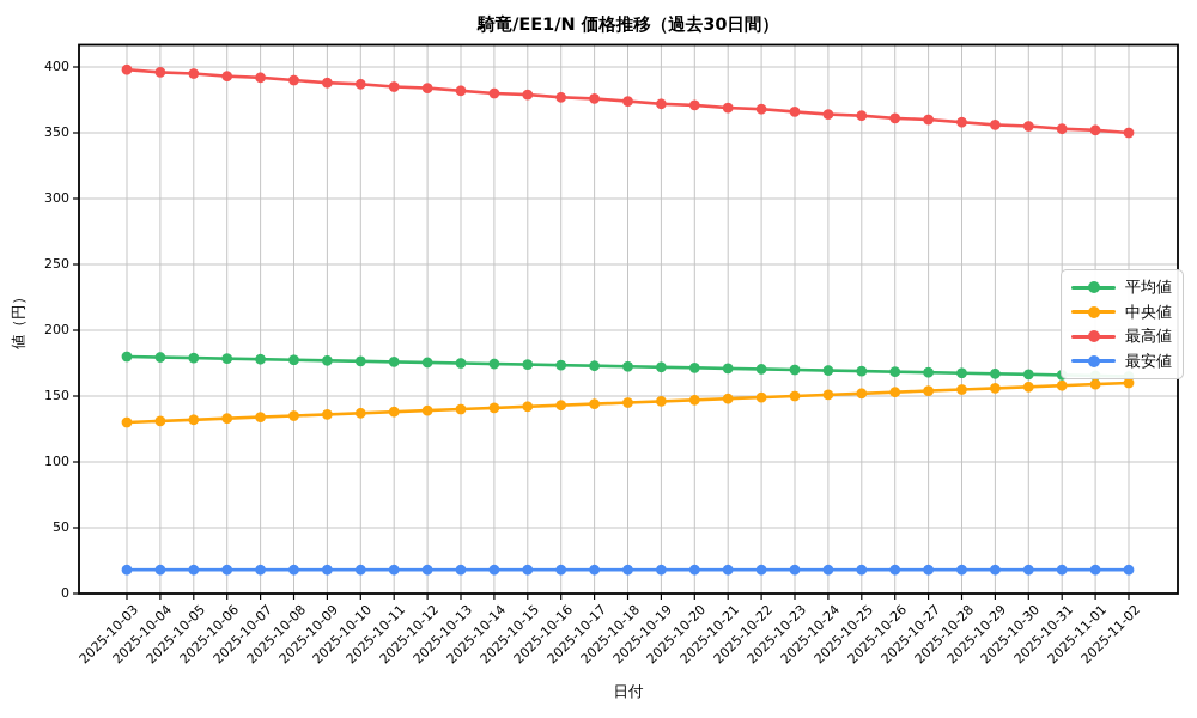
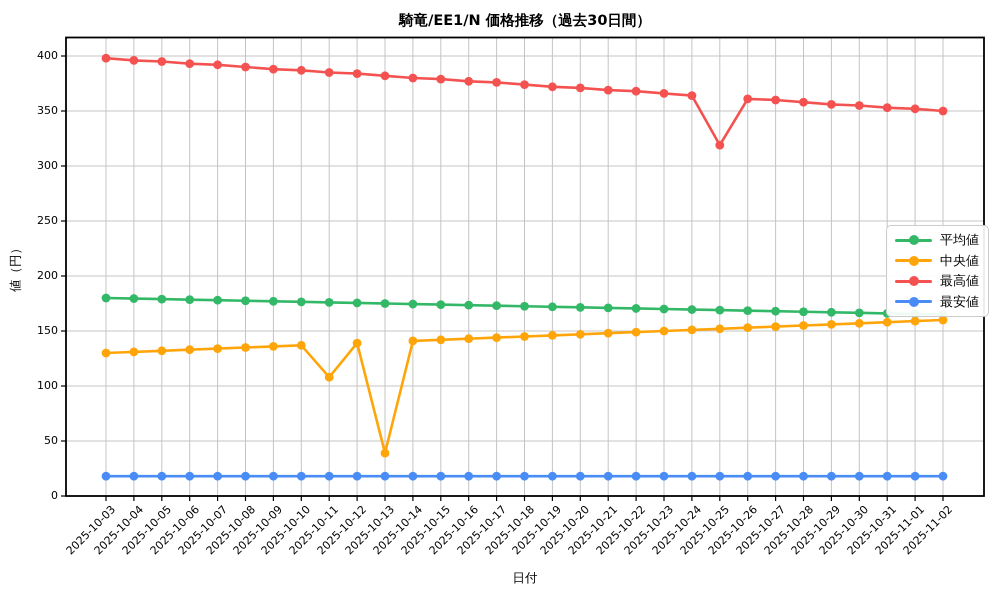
中央値/2025-10-11: 138 -> 108
中央値/2025-10-13: 140 -> 39
最高値/2025-10-25: 363 -> 319
